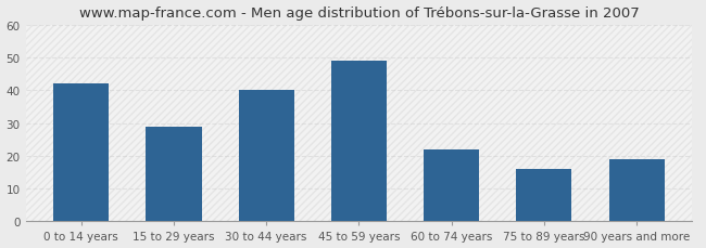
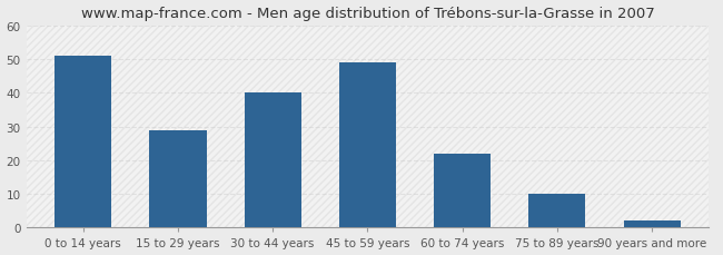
0 to 14 years: 42 -> 51
75 to 89 years: 16 -> 10
90 years and more: 19 -> 2
